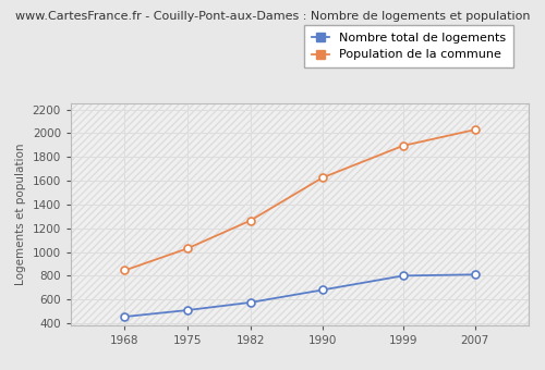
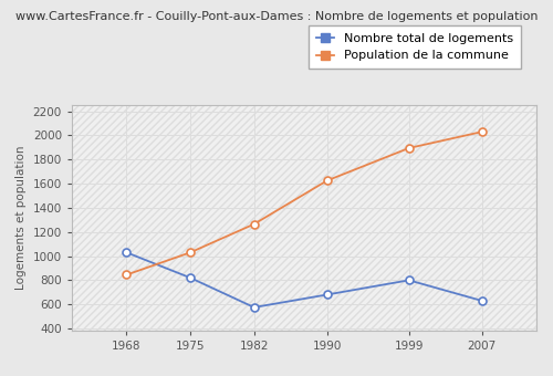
Nombre total de logements/1968: 460 -> 1030
Nombre total de logements/1975: 510 -> 820
Nombre total de logements/2007: 810 -> 630
